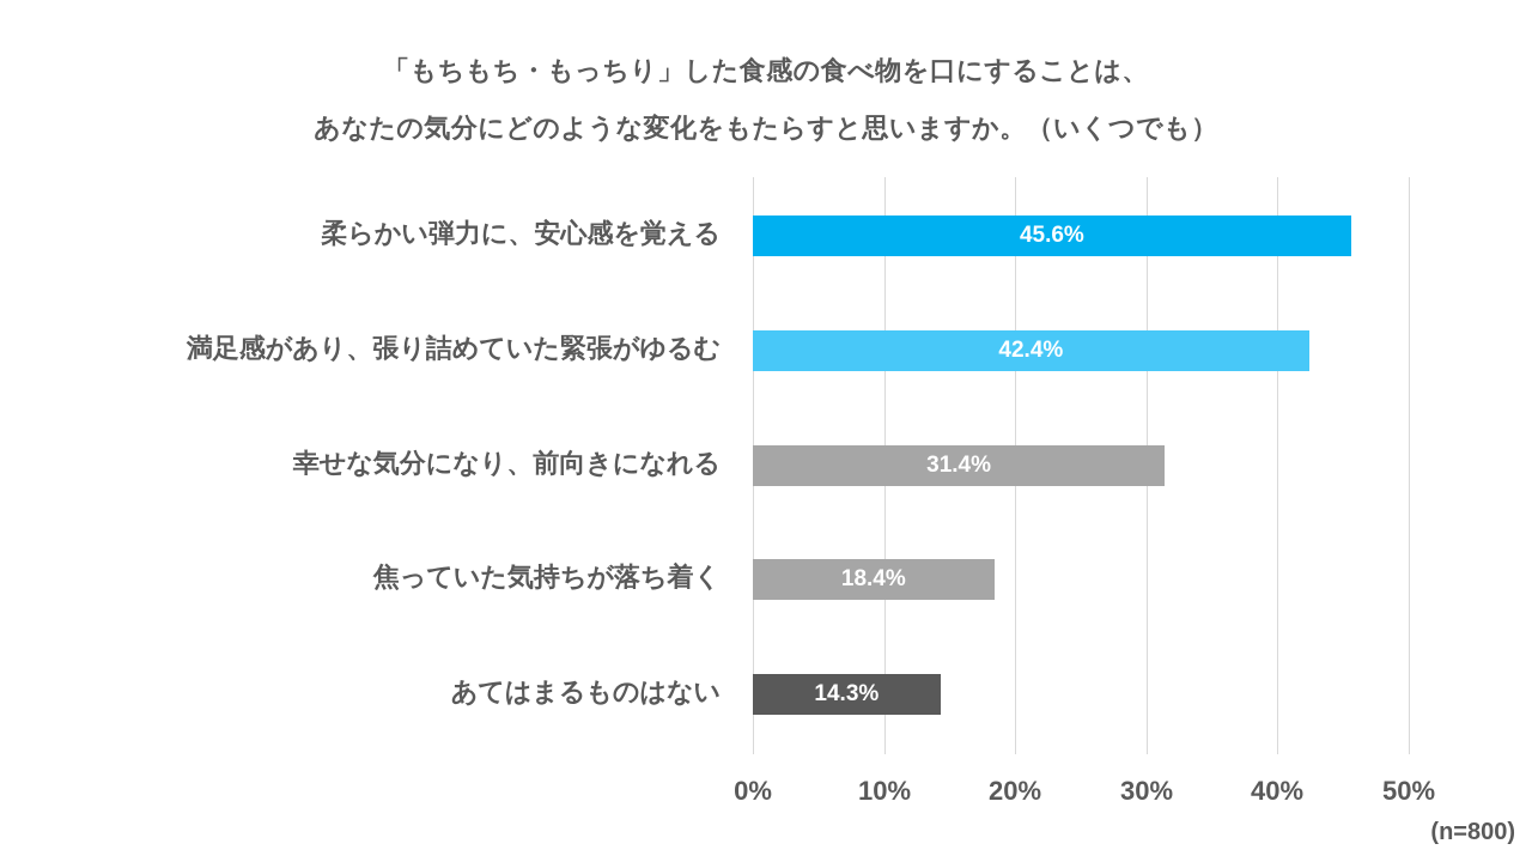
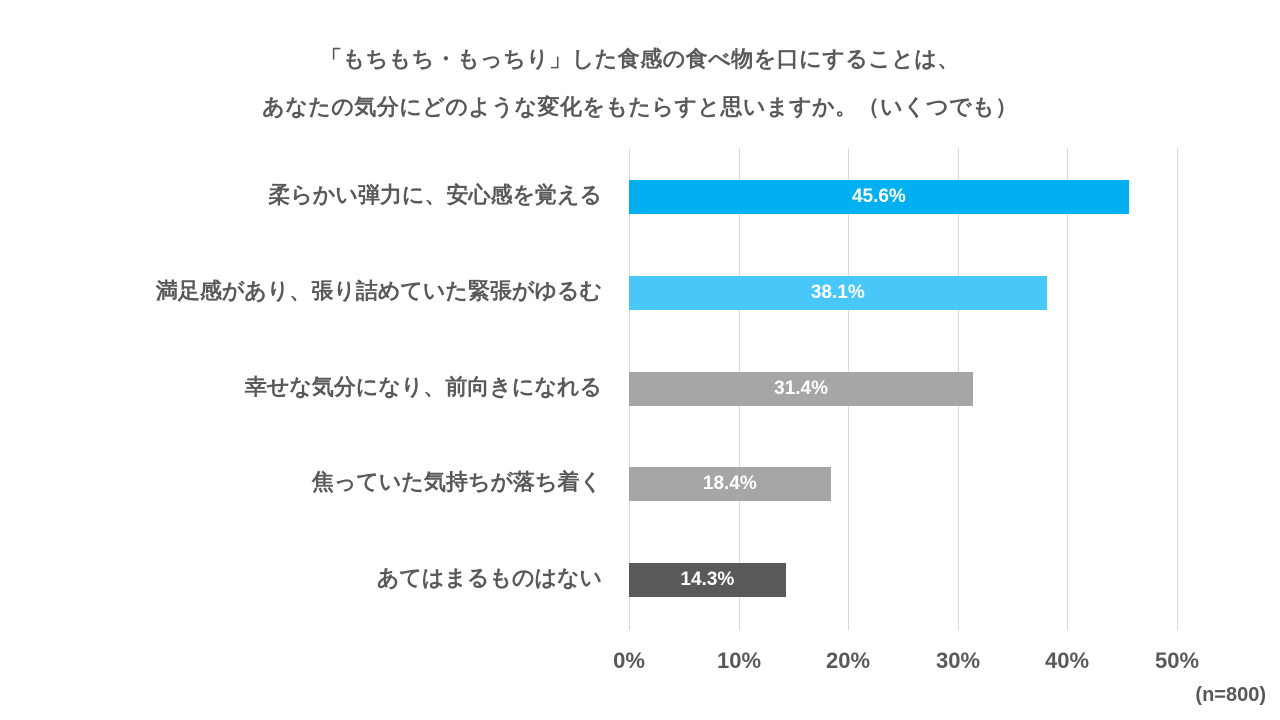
満足感があり、張り詰めていた緊張がゆるむ: 42.4% -> 38.1%
